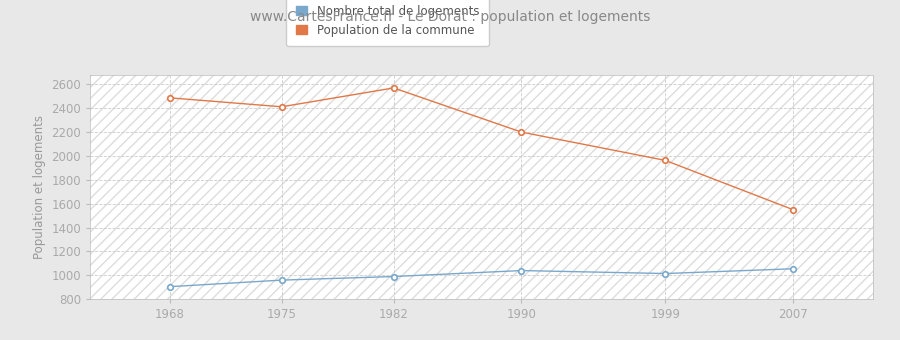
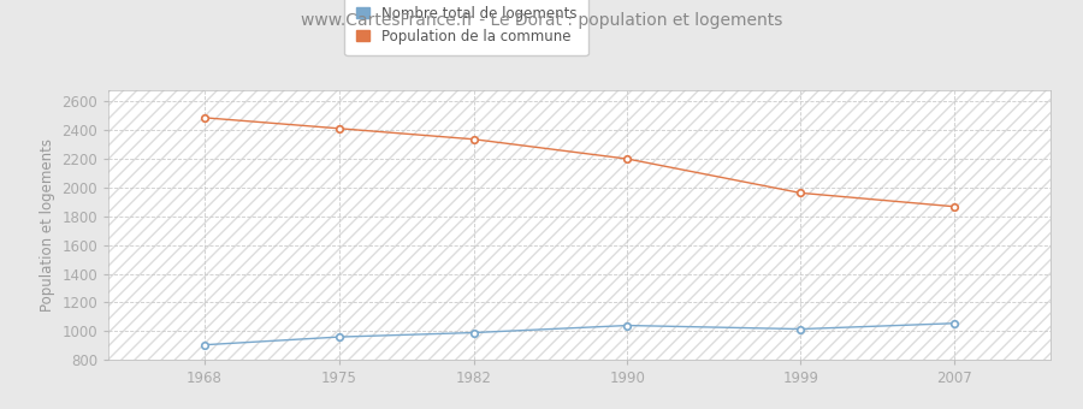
Population de la commune/1982: 2570 -> 2340
Population de la commune/2007: 1550 -> 1870
